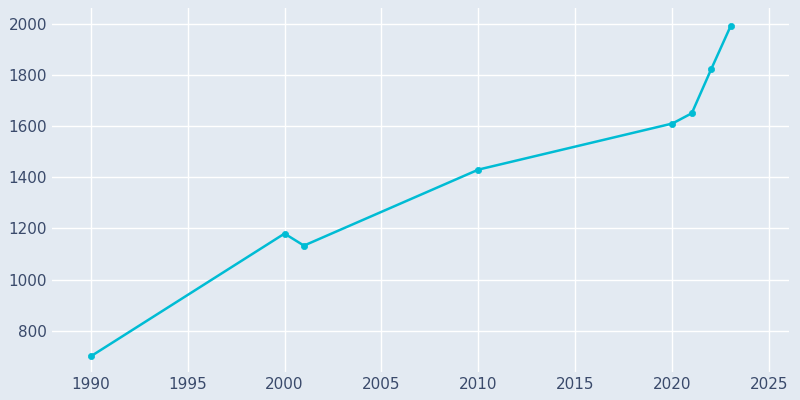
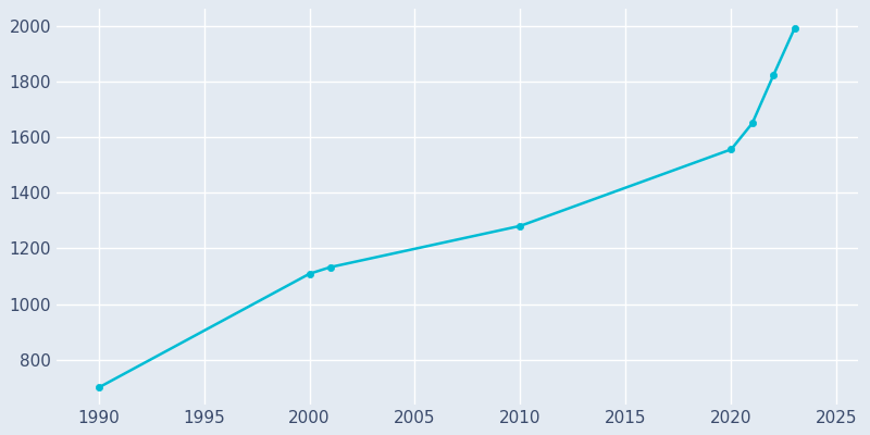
2000: 1180 -> 1109
2010: 1430 -> 1281
2020: 1610 -> 1556
